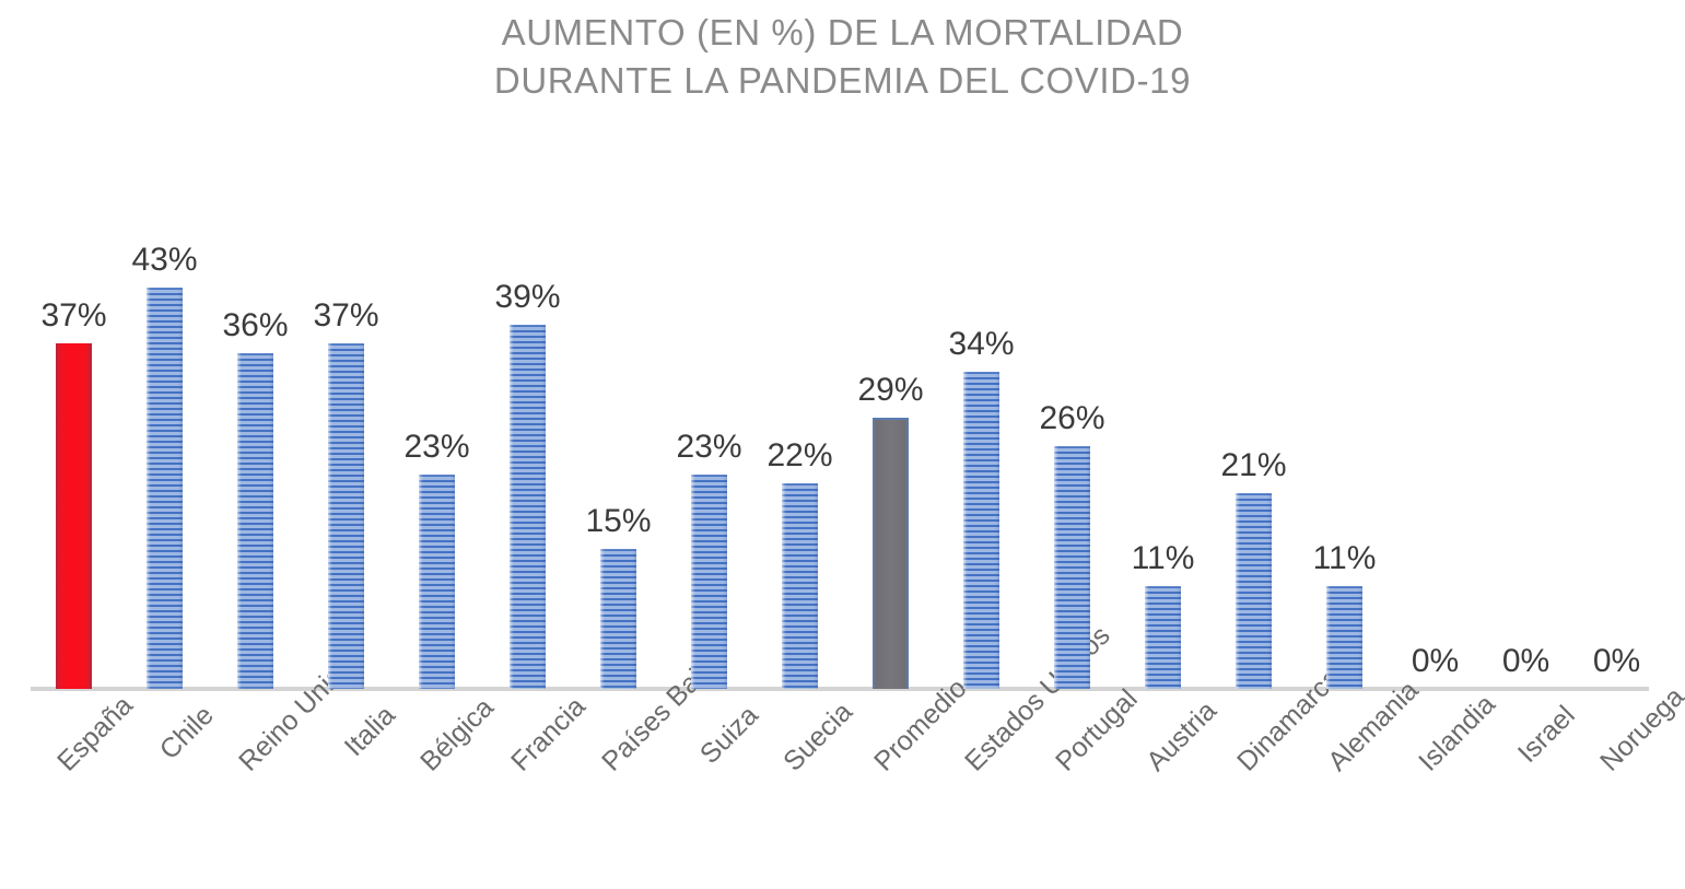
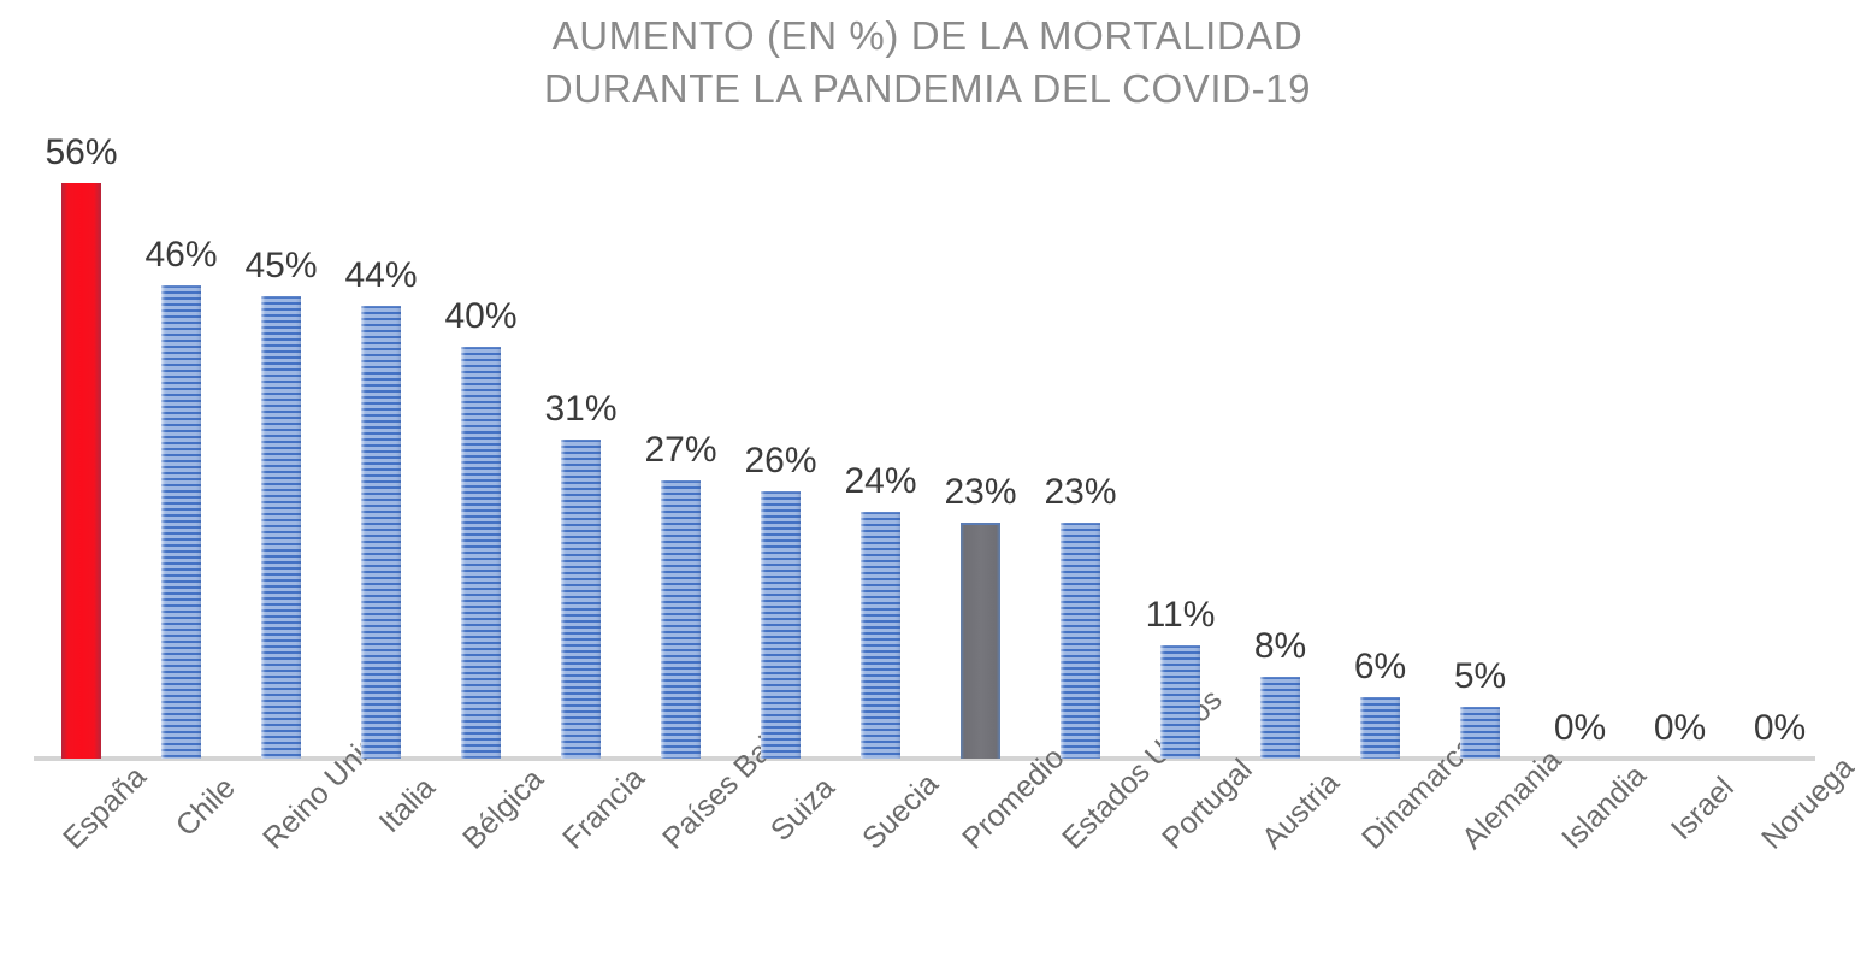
España: 37% -> 56%
Chile: 43% -> 46%
Reino Unido: 36% -> 45%
Italia: 37% -> 44%
Bélgica: 23% -> 40%
Francia: 39% -> 31%
Países Bajos: 15% -> 27%
Suiza: 23% -> 26%
Suecia: 22% -> 24%
Promedio: 29% -> 23%
Estados Unidos: 34% -> 23%
Portugal: 26% -> 11%
Austria: 11% -> 8%
Dinamarca: 21% -> 6%
Alemania: 11% -> 5%
